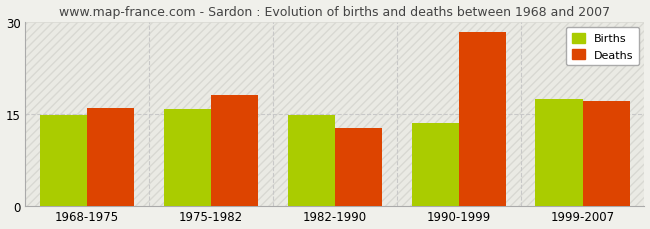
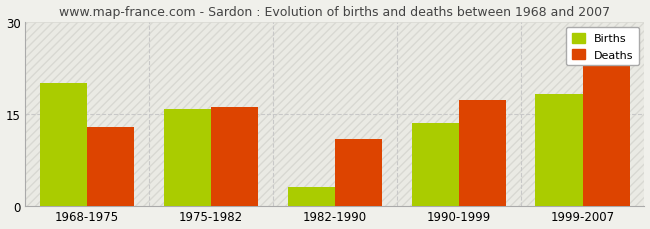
Births/1968-1975: 14.7 -> 20.0
Deaths/1968-1975: 15.9 -> 12.8
Deaths/1975-1982: 18.0 -> 16.0
Births/1982-1990: 14.7 -> 3.0
Deaths/1982-1990: 12.7 -> 10.8
Deaths/1990-1999: 28.3 -> 17.2
Births/1999-2007: 17.3 -> 18.2
Deaths/1999-2007: 17.0 -> 23.0
